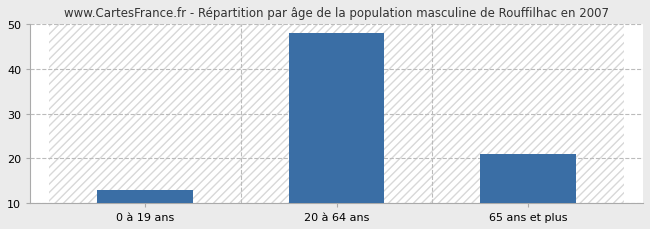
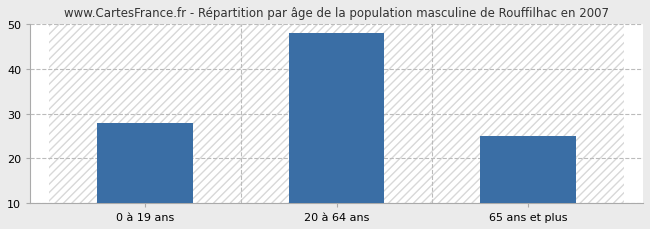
0 à 19 ans: 13 -> 28
65 ans et plus: 21 -> 25
